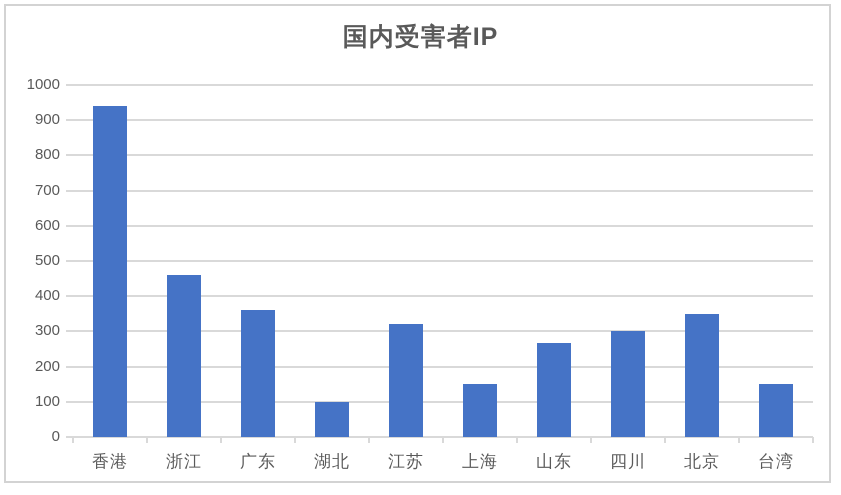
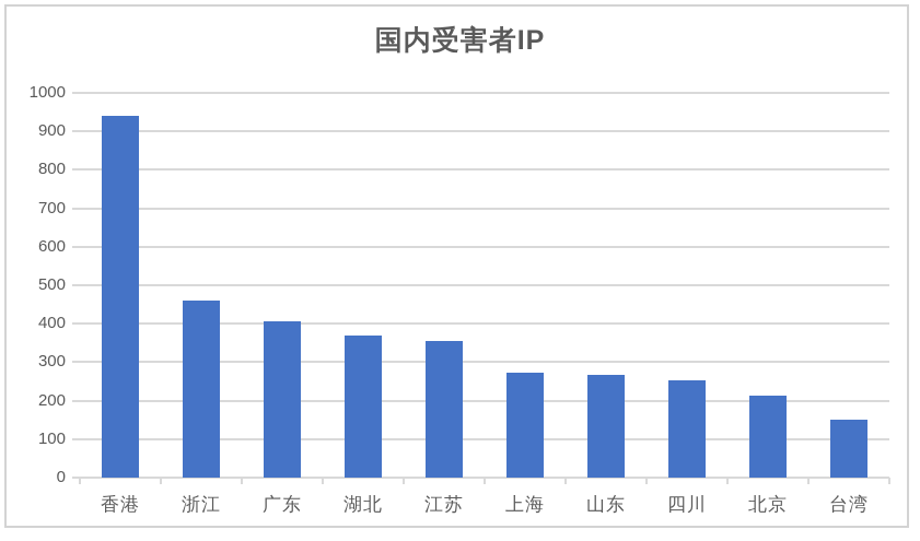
广东: 360 -> 400
湖北: 100 -> 370
江苏: 320 -> 350
上海: 150 -> 270
四川: 300 -> 250
北京: 350 -> 210
